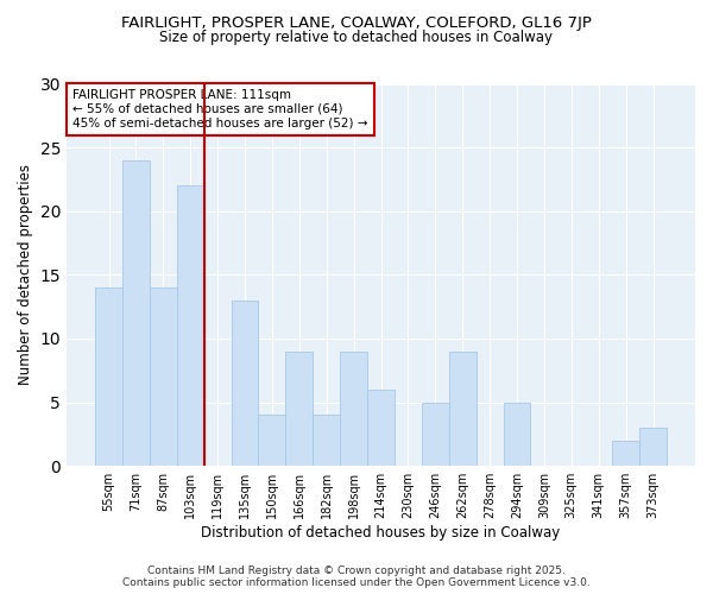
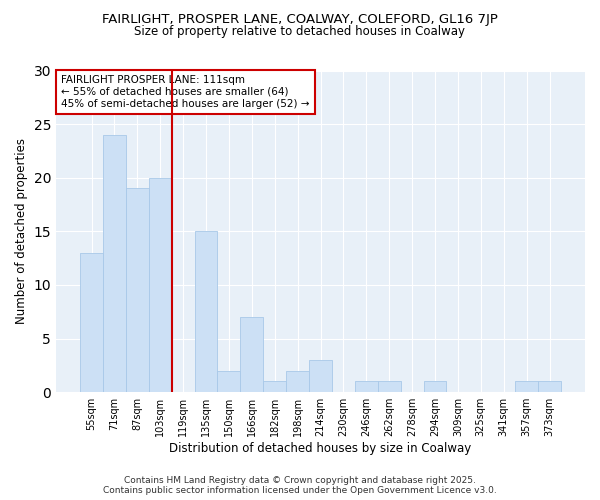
55sqm: 14 -> 13
87sqm: 14 -> 19
103sqm: 22 -> 20
135sqm: 13 -> 15
150sqm: 4 -> 2
166sqm: 9 -> 7
182sqm: 4 -> 1
198sqm: 9 -> 2
214sqm: 6 -> 3
246sqm: 5 -> 1
262sqm: 9 -> 1
294sqm: 5 -> 1
357sqm: 2 -> 1
373sqm: 3 -> 1
